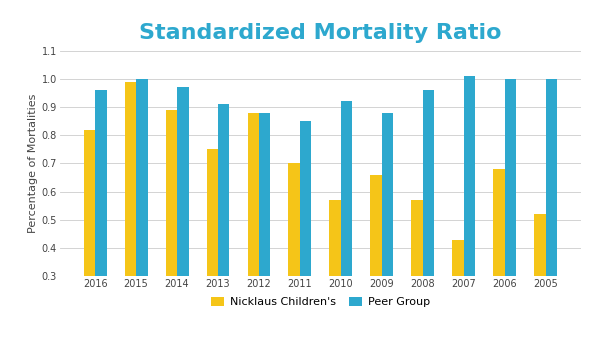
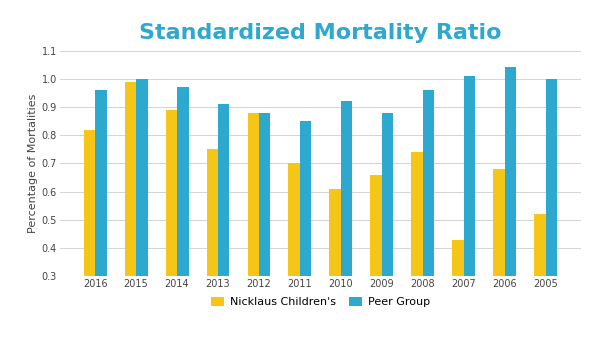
Nicklaus Children's/2010: 0.57 -> 0.61
Nicklaus Children's/2008: 0.57 -> 0.74
Peer Group/2006: 1.00 -> 1.04
